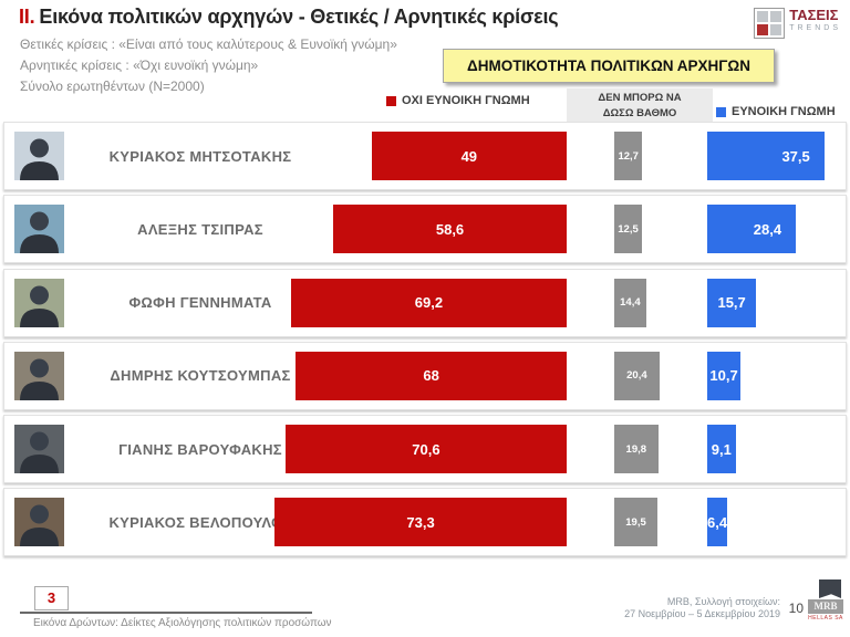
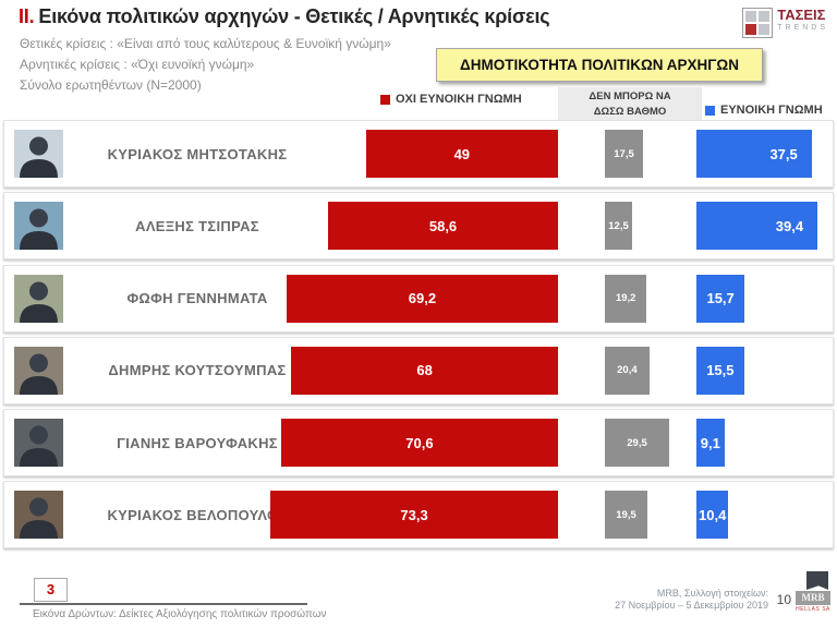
ΔΕΝ ΜΠΟΡΩ ΝΑ ΔΩΣΩ ΒΑΘΜΟ/ΚΥΡΙΑΚΟΣ ΜΗΤΣΟΤΑΚΗΣ: 12,7 -> 17,5
ΕΥΝΟΙΚΗ ΓΝΩΜΗ/ΑΛΕΞΗΣ ΤΣΙΠΡΑΣ: 28,4 -> 39,4
ΔΕΝ ΜΠΟΡΩ ΝΑ ΔΩΣΩ ΒΑΘΜΟ/ΦΩΦΗ ΓΕΝΝΗΜΑΤΑ: 14,4 -> 19,2
ΕΥΝΟΙΚΗ ΓΝΩΜΗ/ΔΗΜΡΗΣ ΚΟΥΤΣΟΥΜΠΑΣ: 10,7 -> 15,5
ΔΕΝ ΜΠΟΡΩ ΝΑ ΔΩΣΩ ΒΑΘΜΟ/ΓΙΑΝΗΣ ΒΑΡΟΥΦΑΚΗΣ: 19,8 -> 29,5
ΕΥΝΟΙΚΗ ΓΝΩΜΗ/ΚΥΡΙΑΚΟΣ ΒΕΛΟΠΟΥΛΟΣ: 6,4 -> 10,4
